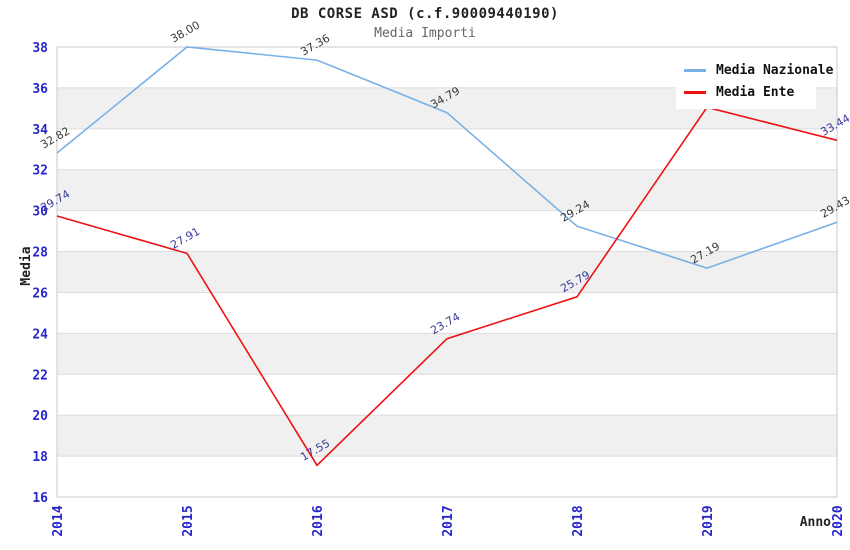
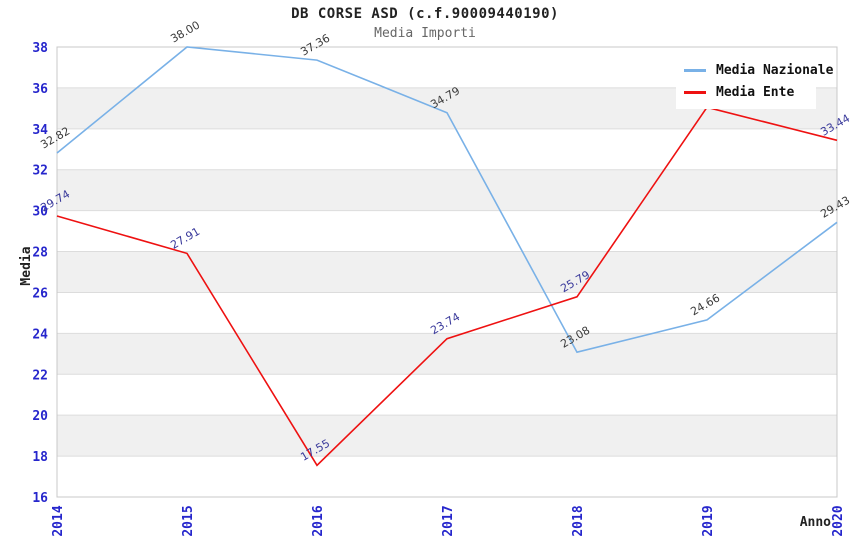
Media Nazionale/2018: 29.24 -> 23.08
Media Nazionale/2019: 27.19 -> 24.66
